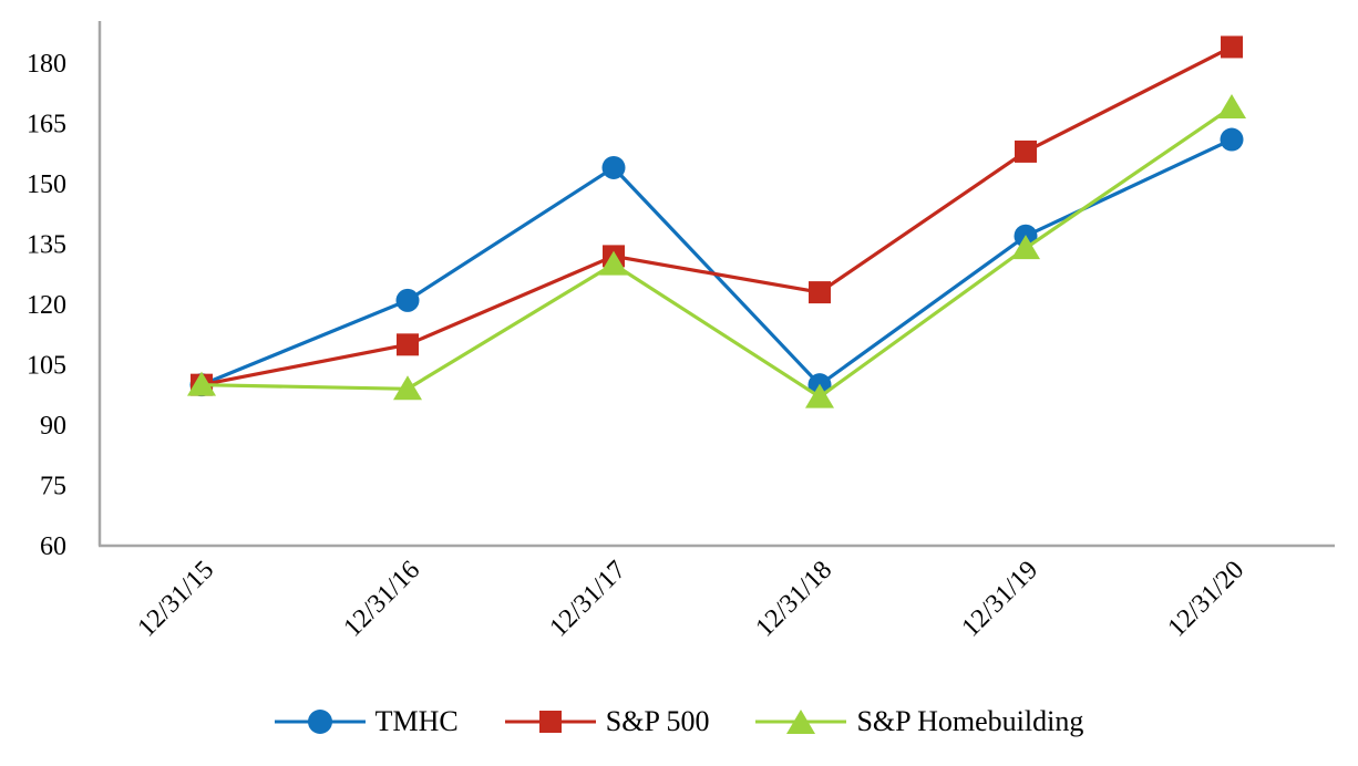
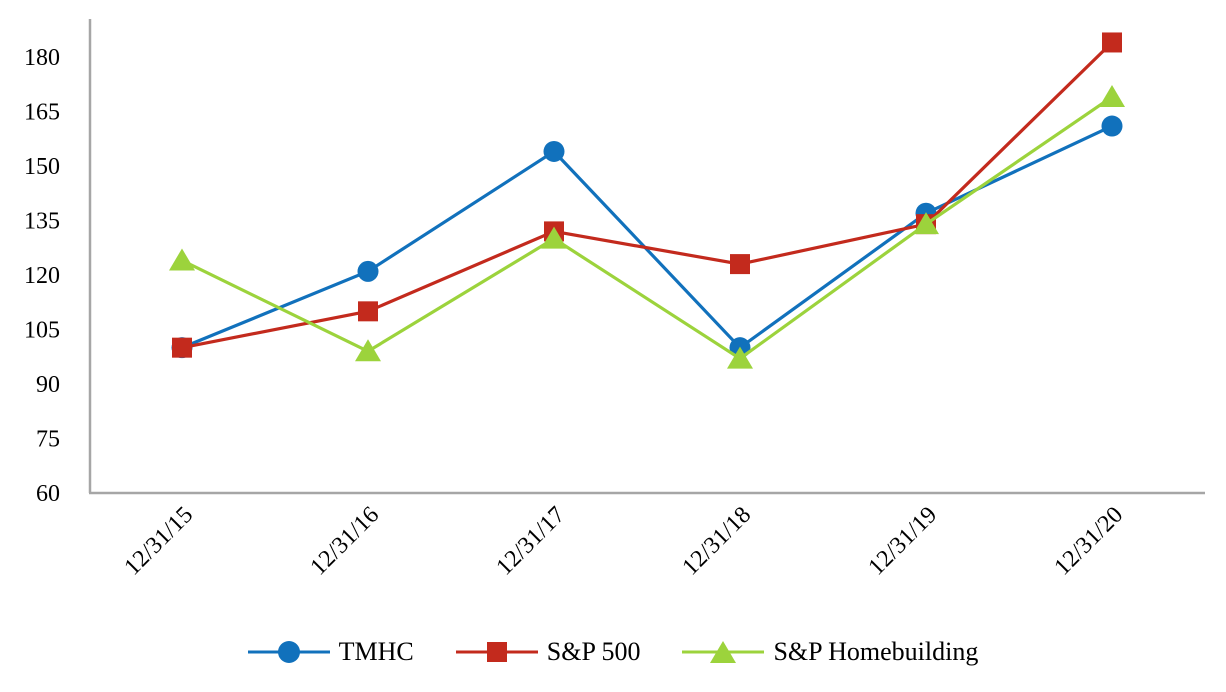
S&P Homebuilding/12/31/15: 100 -> 124
S&P 500/12/31/19: 158 -> 134
